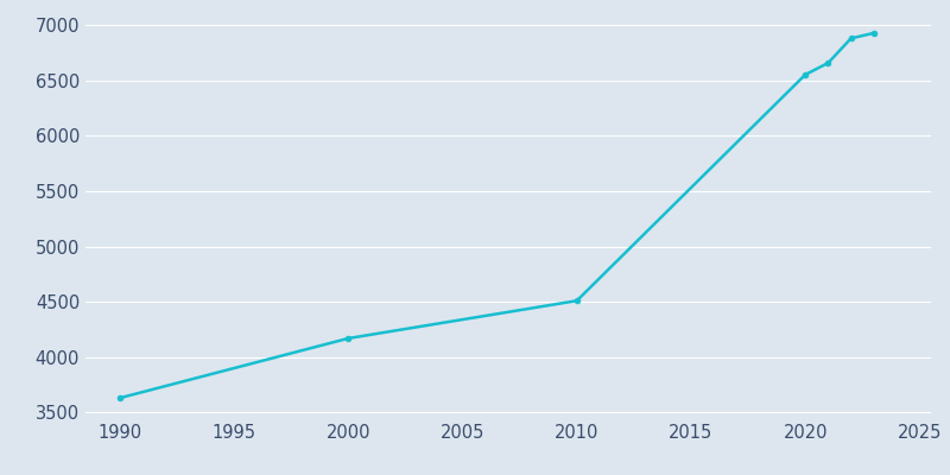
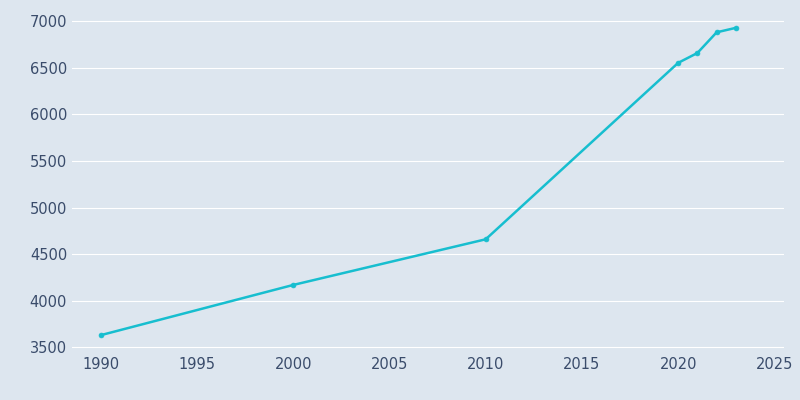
2010: 4510 -> 4660
